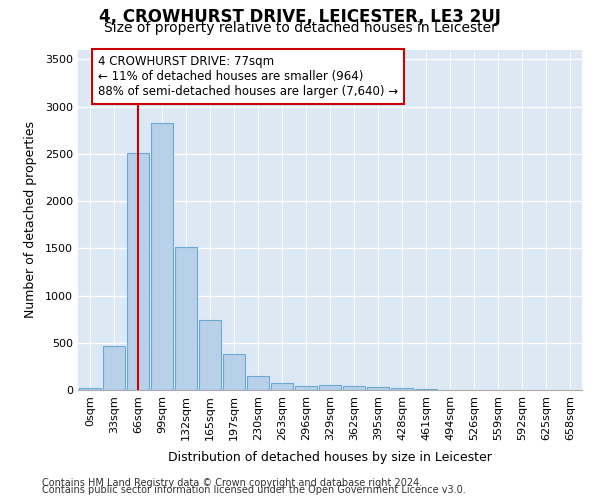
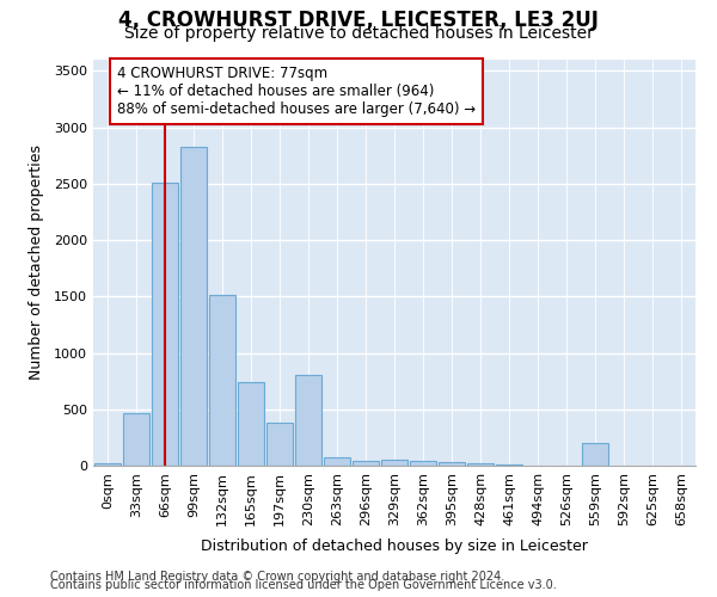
230sqm: 140 -> 800
559sqm: 0 -> 200
